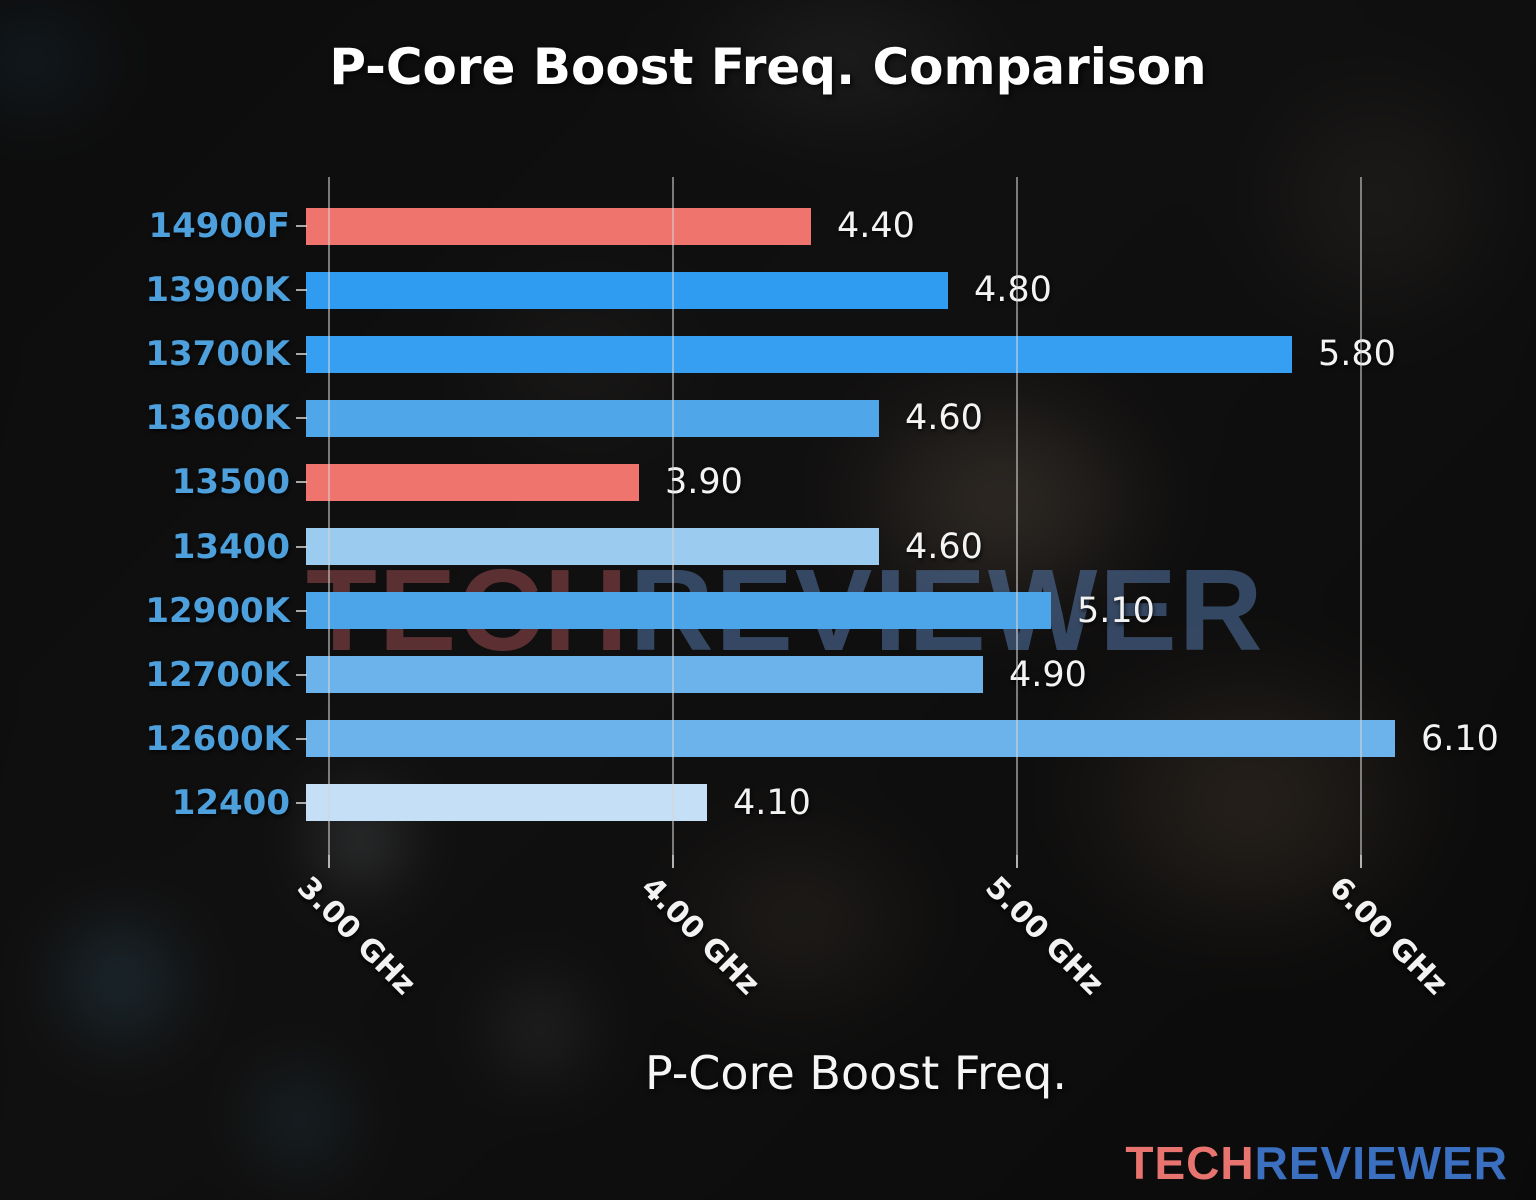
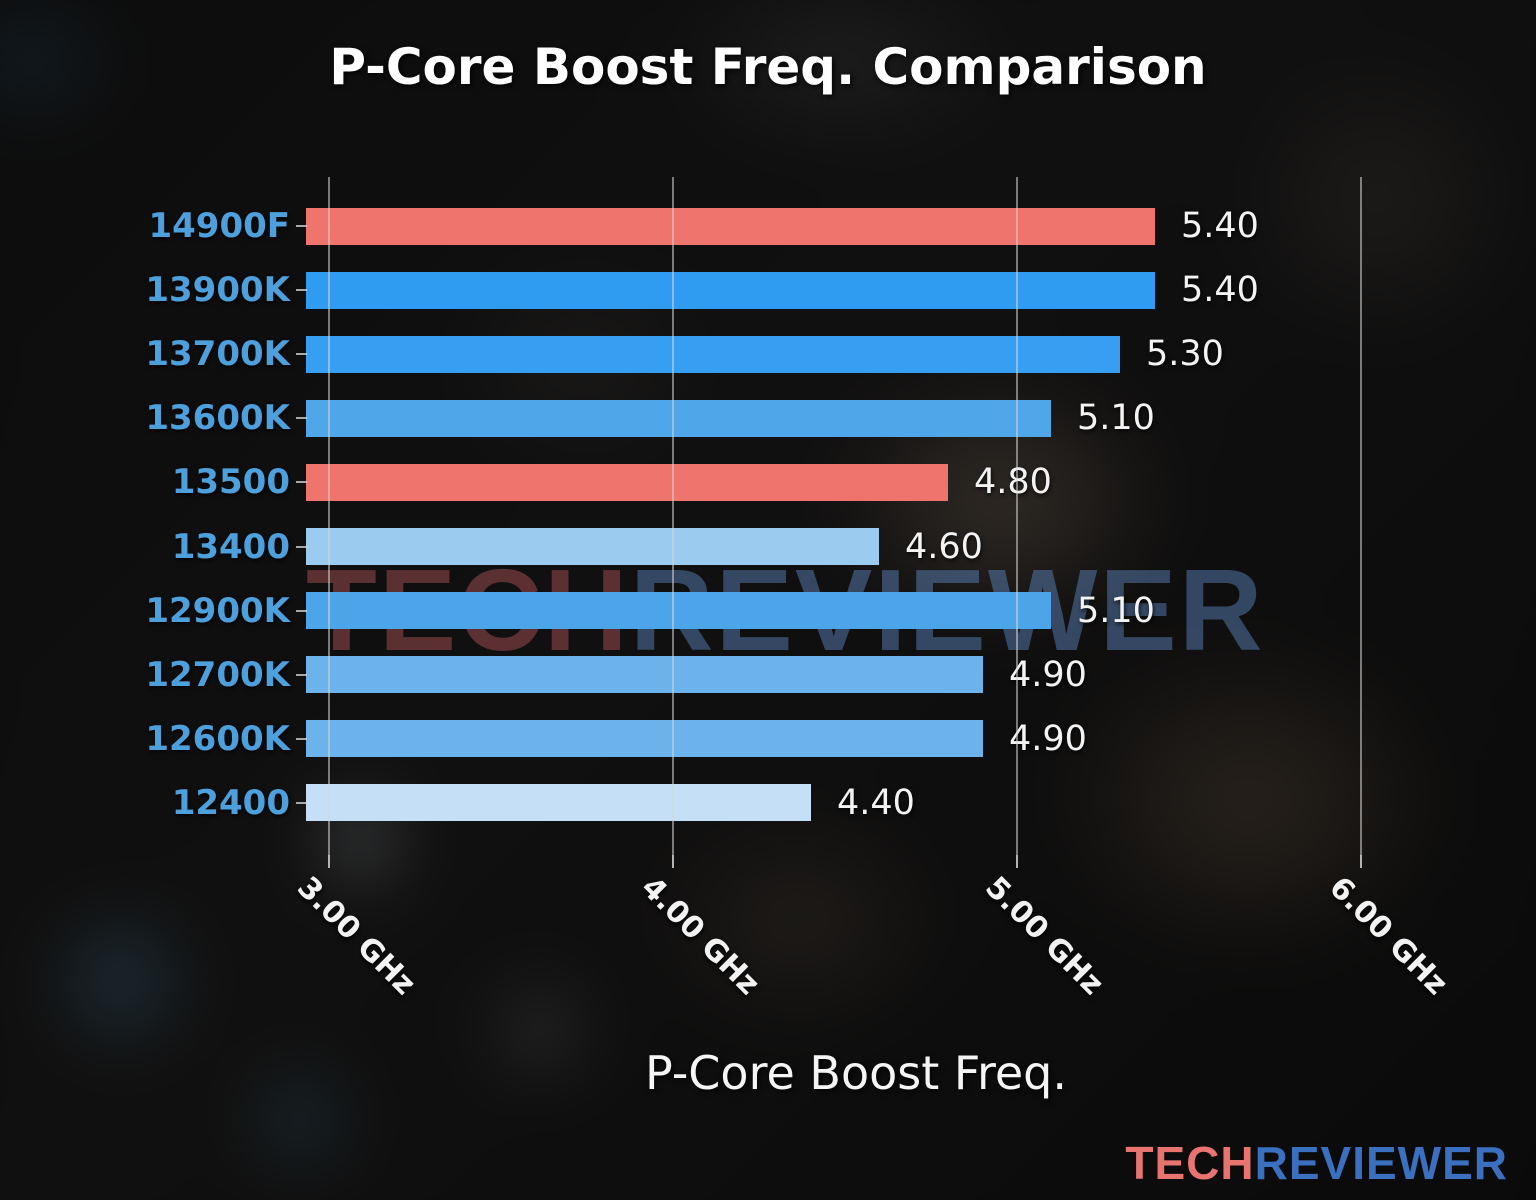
14900F: 4.40 -> 5.40
13900K: 4.80 -> 5.40
13700K: 5.80 -> 5.30
13600K: 4.60 -> 5.10
13500: 3.90 -> 4.80
12600K: 6.10 -> 4.90
12400: 4.10 -> 4.40
